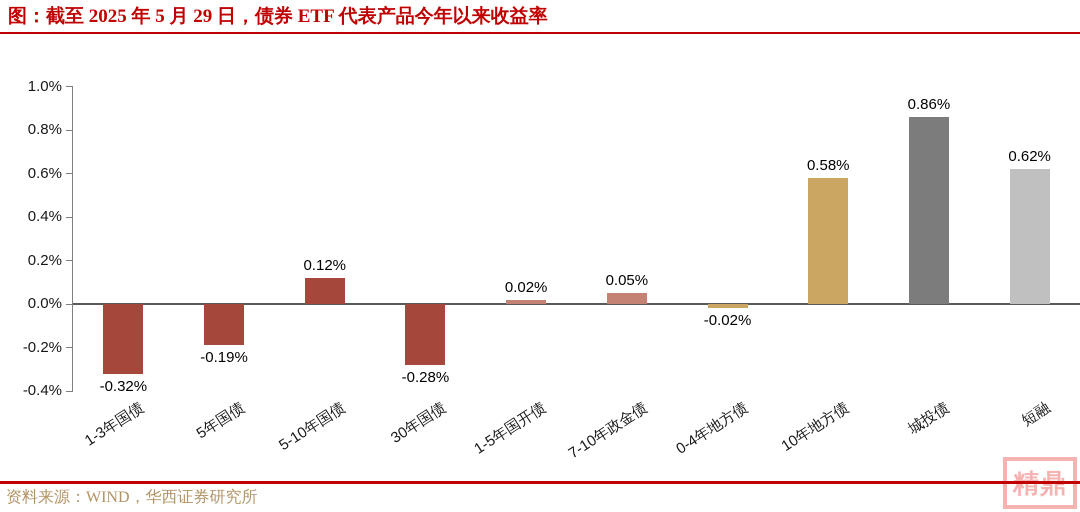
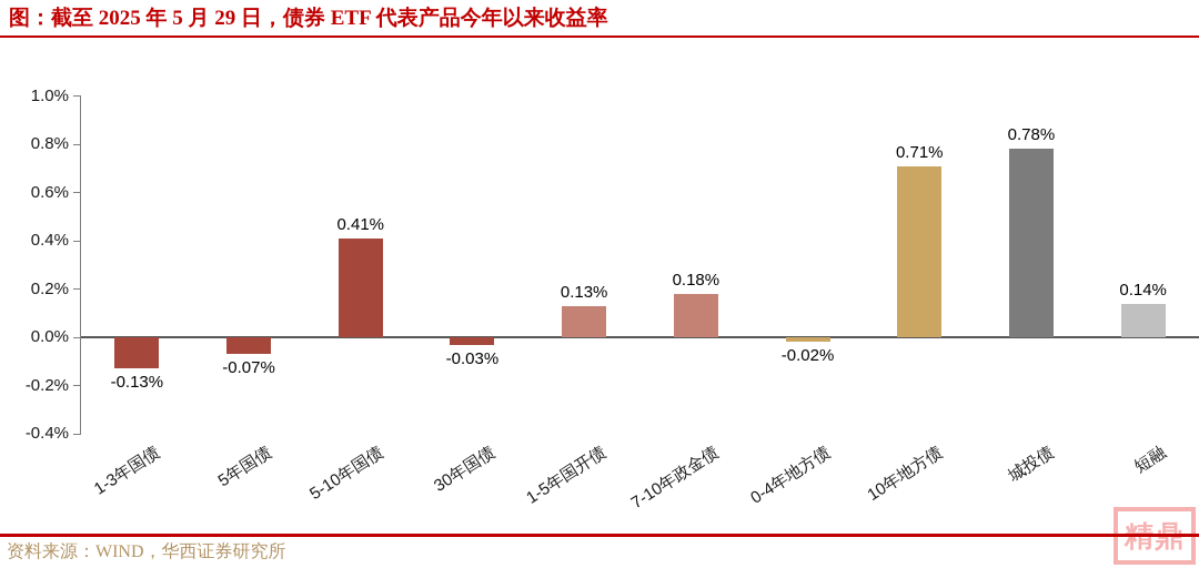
1-3年国债: -0.32% -> -0.13%
5年国债: -0.19% -> -0.07%
5-10年国债: 0.12% -> 0.41%
30年国债: -0.28% -> -0.03%
1-5年国开债: 0.02% -> 0.13%
7-10年政金债: 0.05% -> 0.18%
10年地方债: 0.58% -> 0.71%
城投债: 0.86% -> 0.78%
短融: 0.62% -> 0.14%
